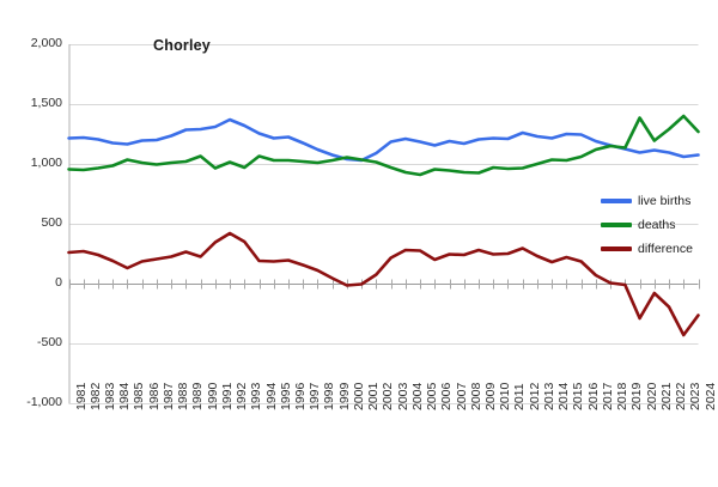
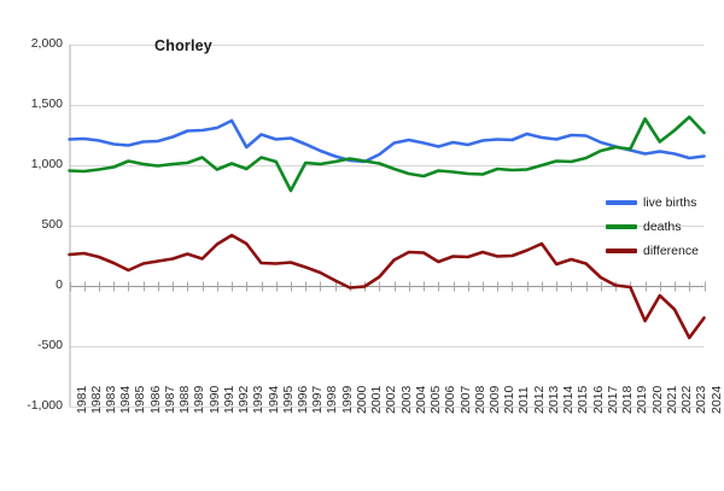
live births/1993: 1320 -> 1150
deaths/1996: 1030 -> 790
difference/2013: 230 -> 350
